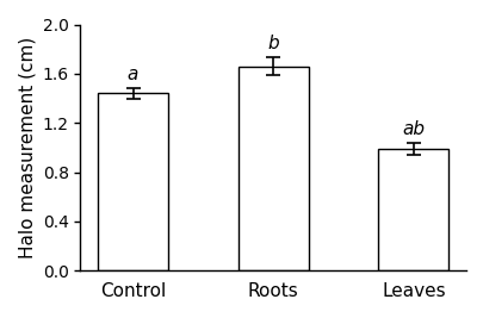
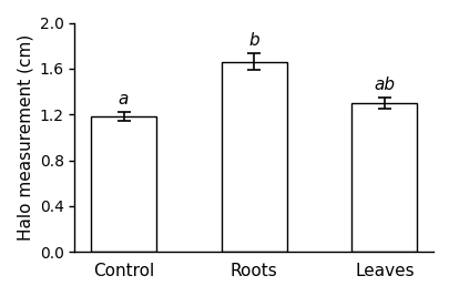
Control: 1.44 -> 1.18
Leaves: 0.99 -> 1.30
